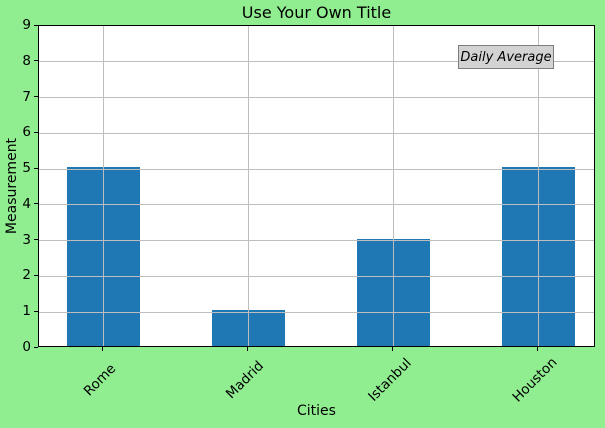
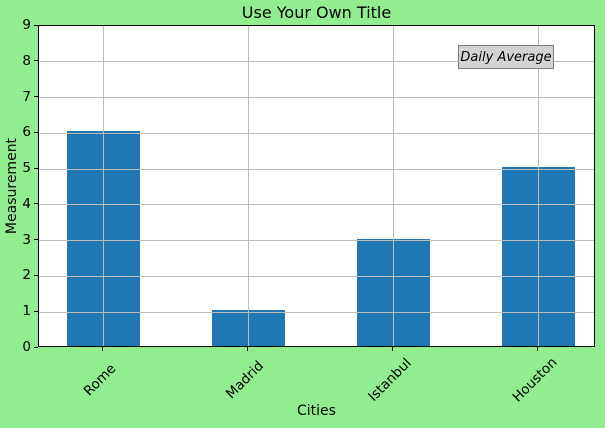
Rome: 5 -> 6
